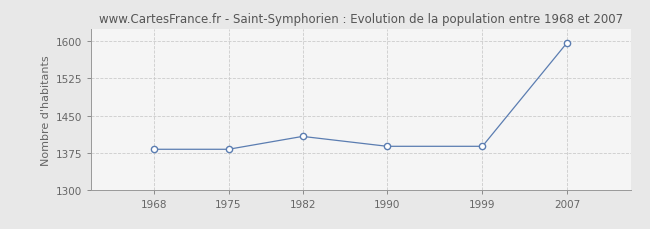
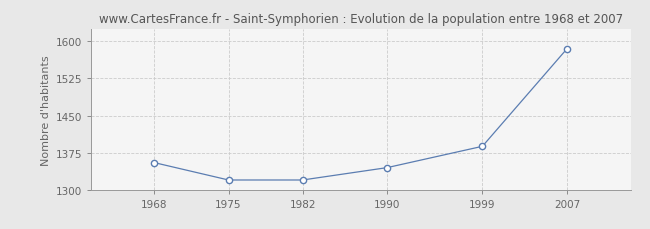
1968: 1382 -> 1355
1975: 1382 -> 1320
1982: 1408 -> 1320
1990: 1388 -> 1345
2007: 1597 -> 1585
